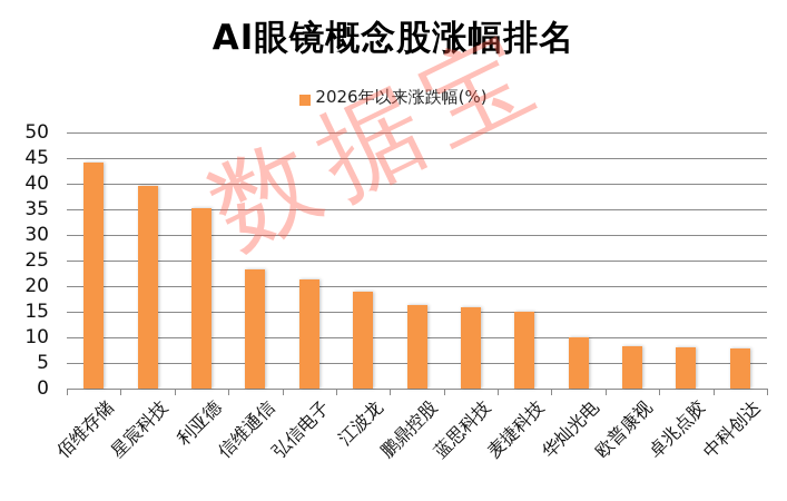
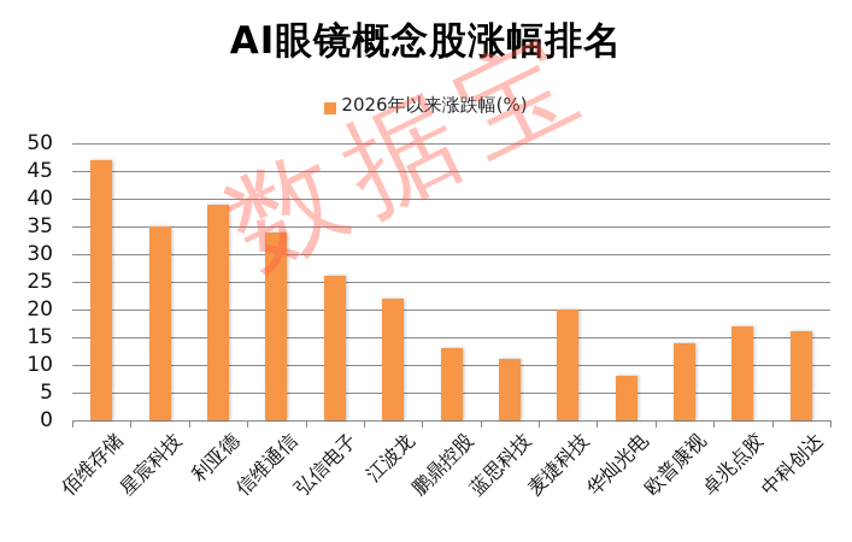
佰维存储: 44 -> 47
星宸科技: 40 -> 35
利亚德: 35 -> 39
信维通信: 23 -> 34
弘信电子: 21 -> 26
江波龙: 19 -> 22
鹏鼎控股: 16 -> 13
蓝思科技: 16 -> 11
麦捷科技: 15 -> 20
华灿光电: 10 -> 8
欧普康视: 8 -> 14
卓兆点胶: 8 -> 17
中科创达: 8 -> 16
